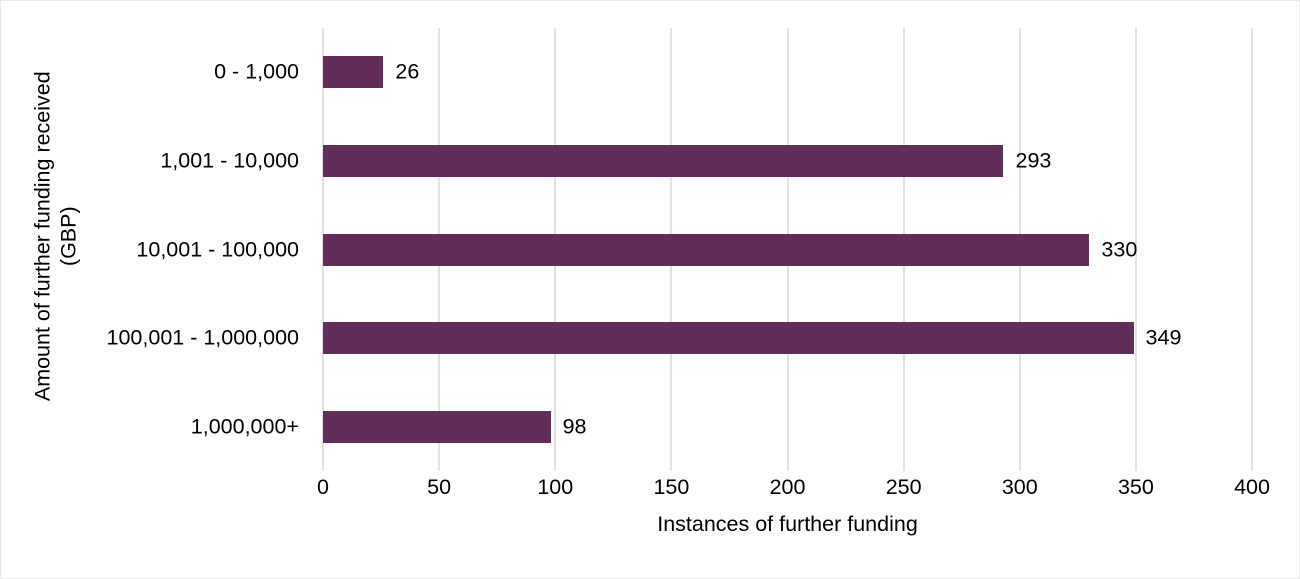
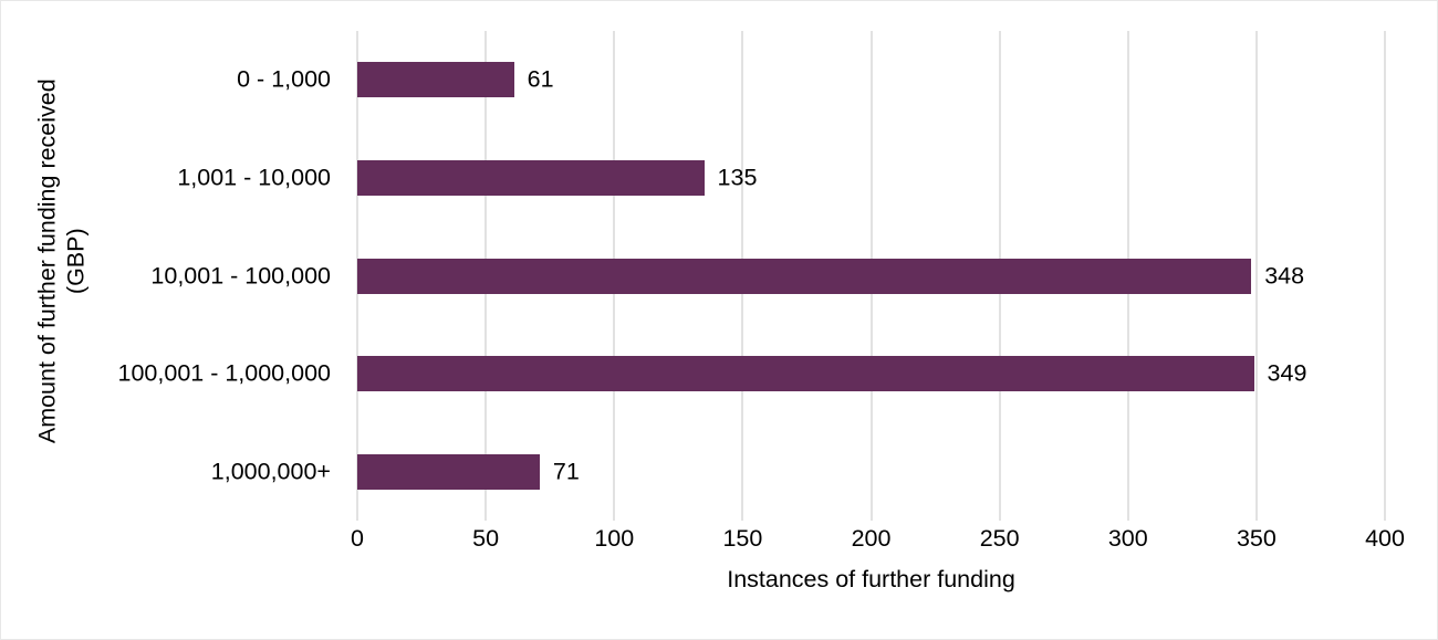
0 - 1,000: 26 -> 61
1,001 - 10,000: 293 -> 135
10,001 - 100,000: 330 -> 348
1,000,000+: 98 -> 71
